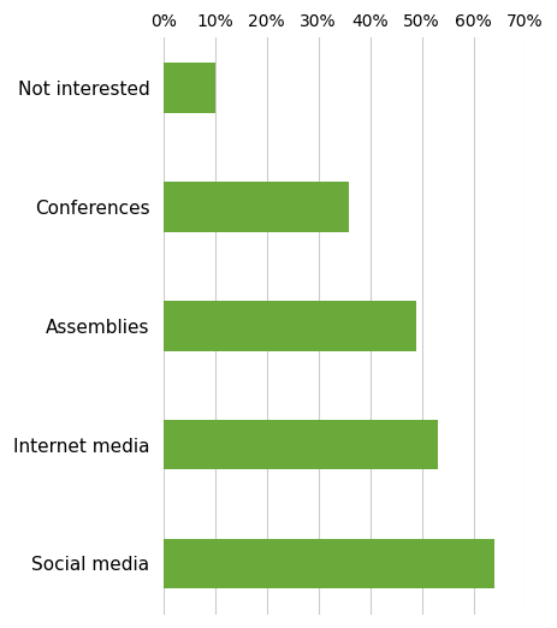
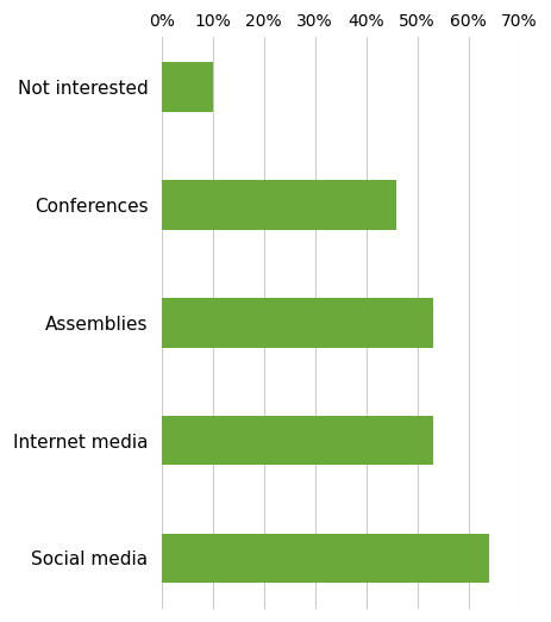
Conferences: 36% -> 46%
Assemblies: 49% -> 53%
